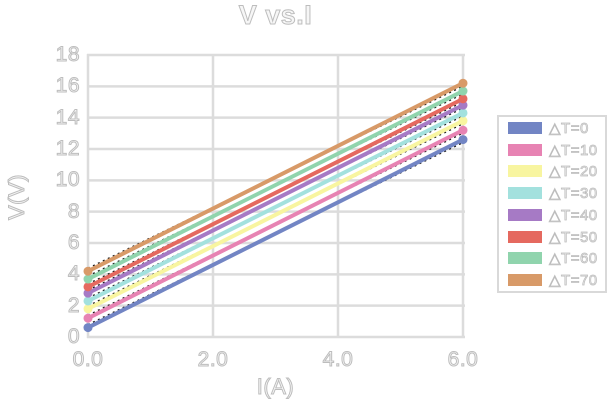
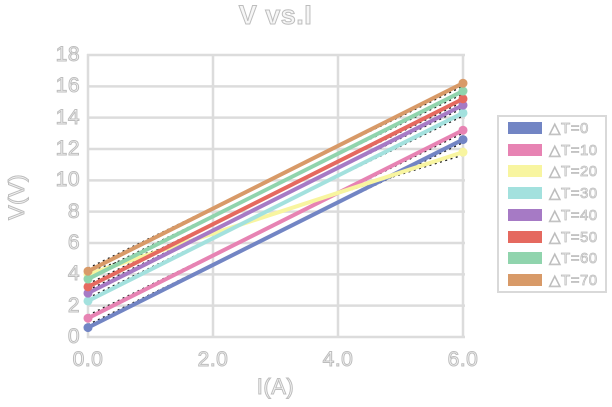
△T=20/0.0: 1.8 -> 4.0
△T=20/6.0: 13.8 -> 11.8
